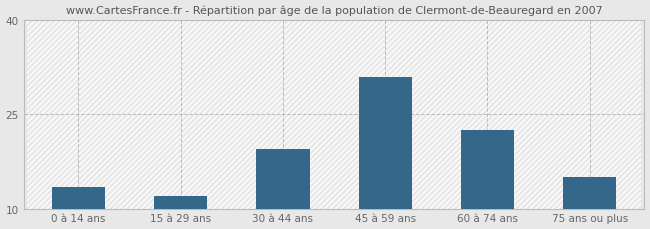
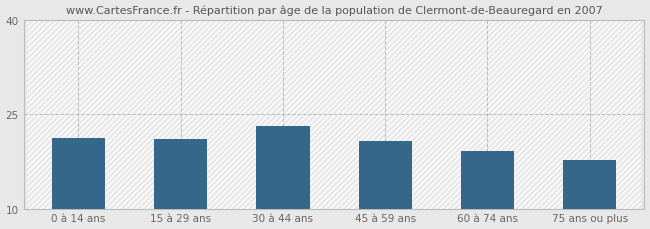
0 à 14 ans: 13.5 -> 21.2
15 à 29 ans: 12.0 -> 21.0
30 à 44 ans: 19.5 -> 23.2
45 à 59 ans: 31.0 -> 20.8
60 à 74 ans: 22.5 -> 19.2
75 ans ou plus: 15.0 -> 17.8
